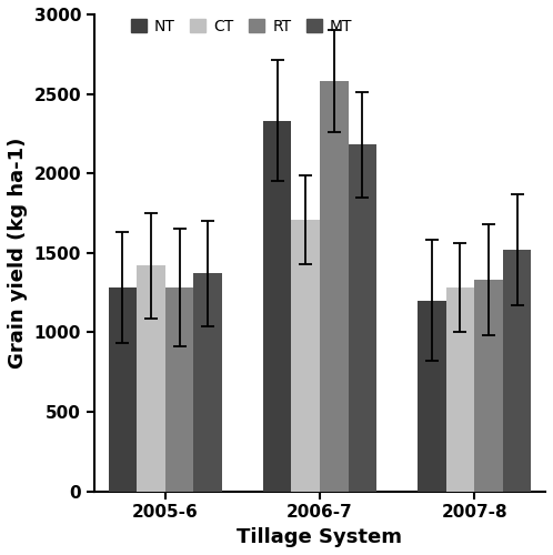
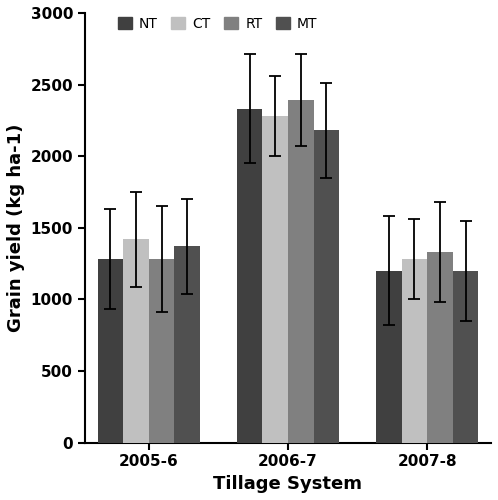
CT/2006-7: 1710 -> 2280
RT/2006-7: 2580 -> 2390
MT/2007-8: 1520 -> 1200
